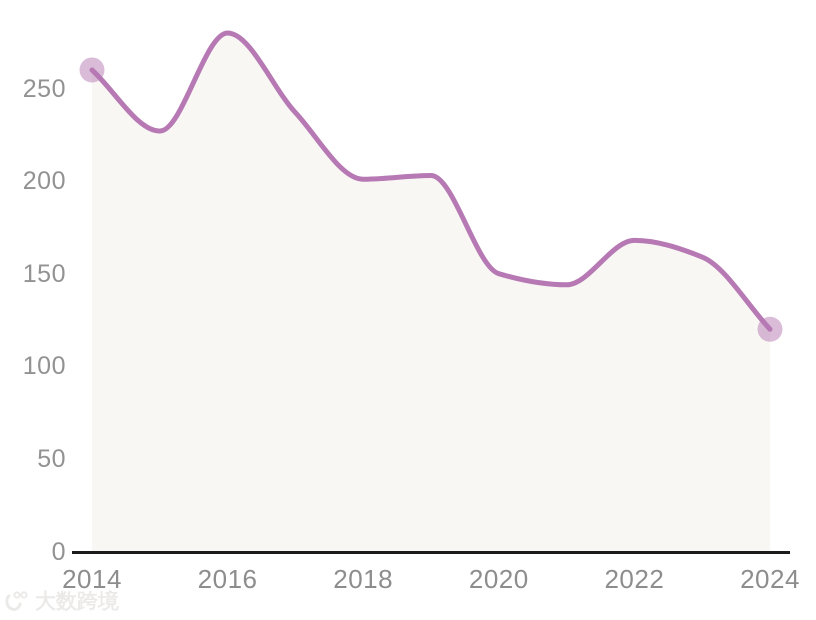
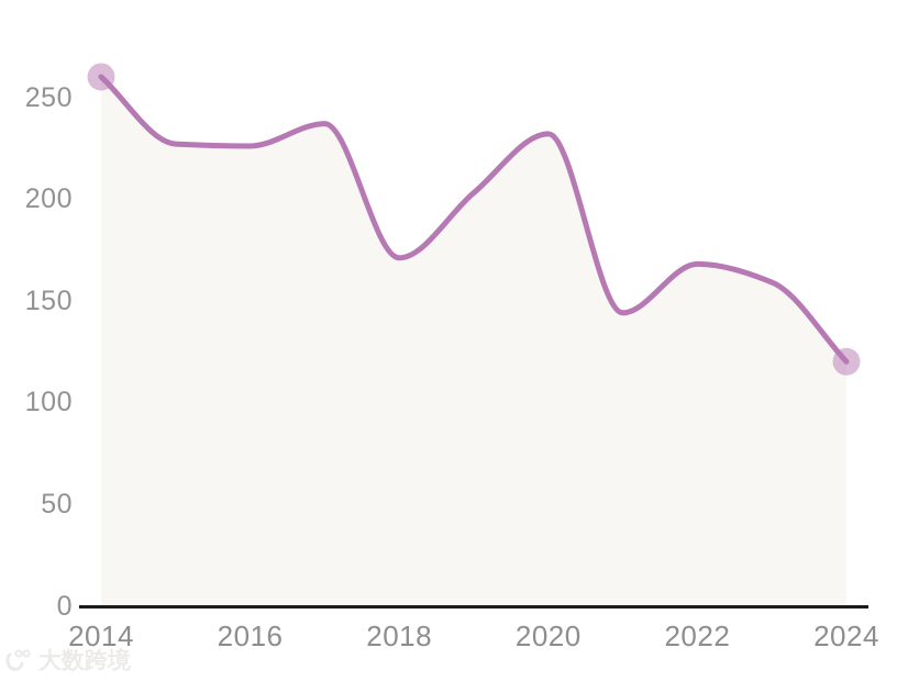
2016: 280 -> 226
2018: 201 -> 171
2020: 150 -> 232
